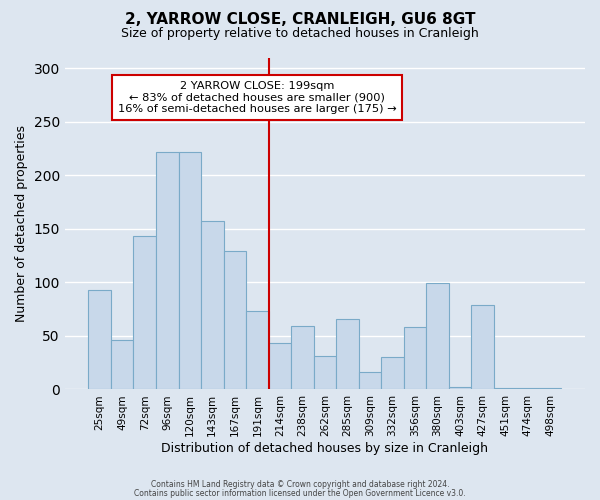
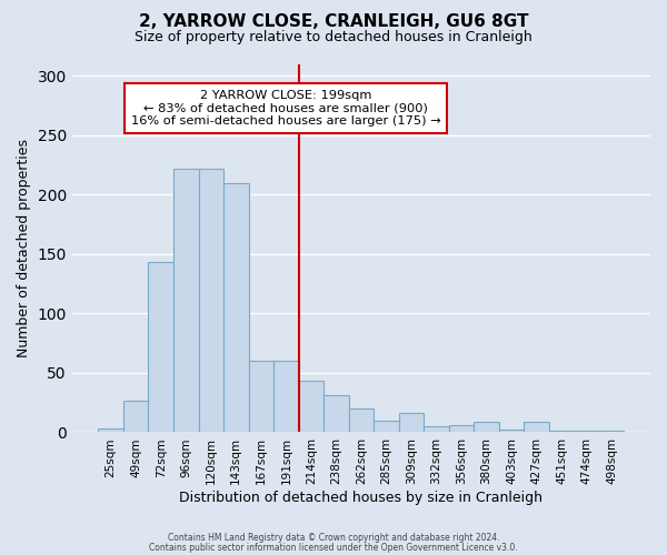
25sqm: 93 -> 3
49sqm: 46 -> 27
143sqm: 157 -> 210
167sqm: 129 -> 60
191sqm: 73 -> 60
238sqm: 59 -> 31
262sqm: 31 -> 20
285sqm: 66 -> 10
332sqm: 30 -> 5
356sqm: 58 -> 6
380sqm: 99 -> 9
427sqm: 79 -> 9
